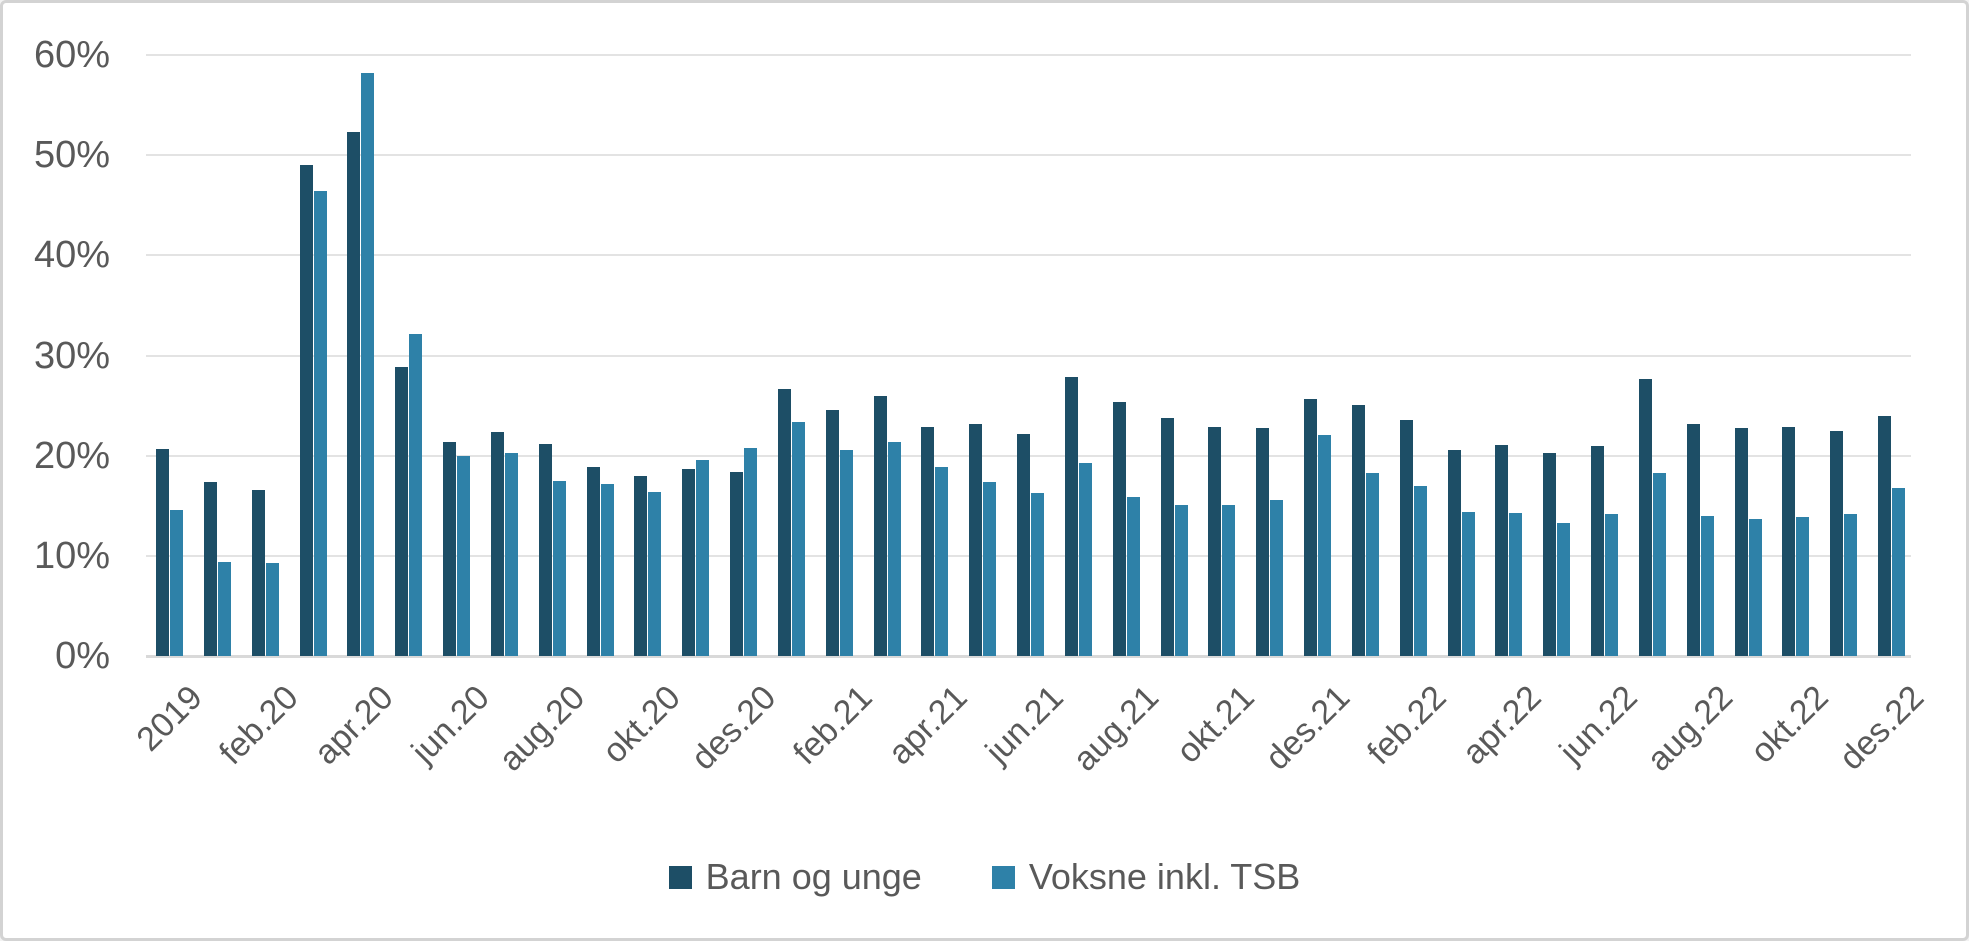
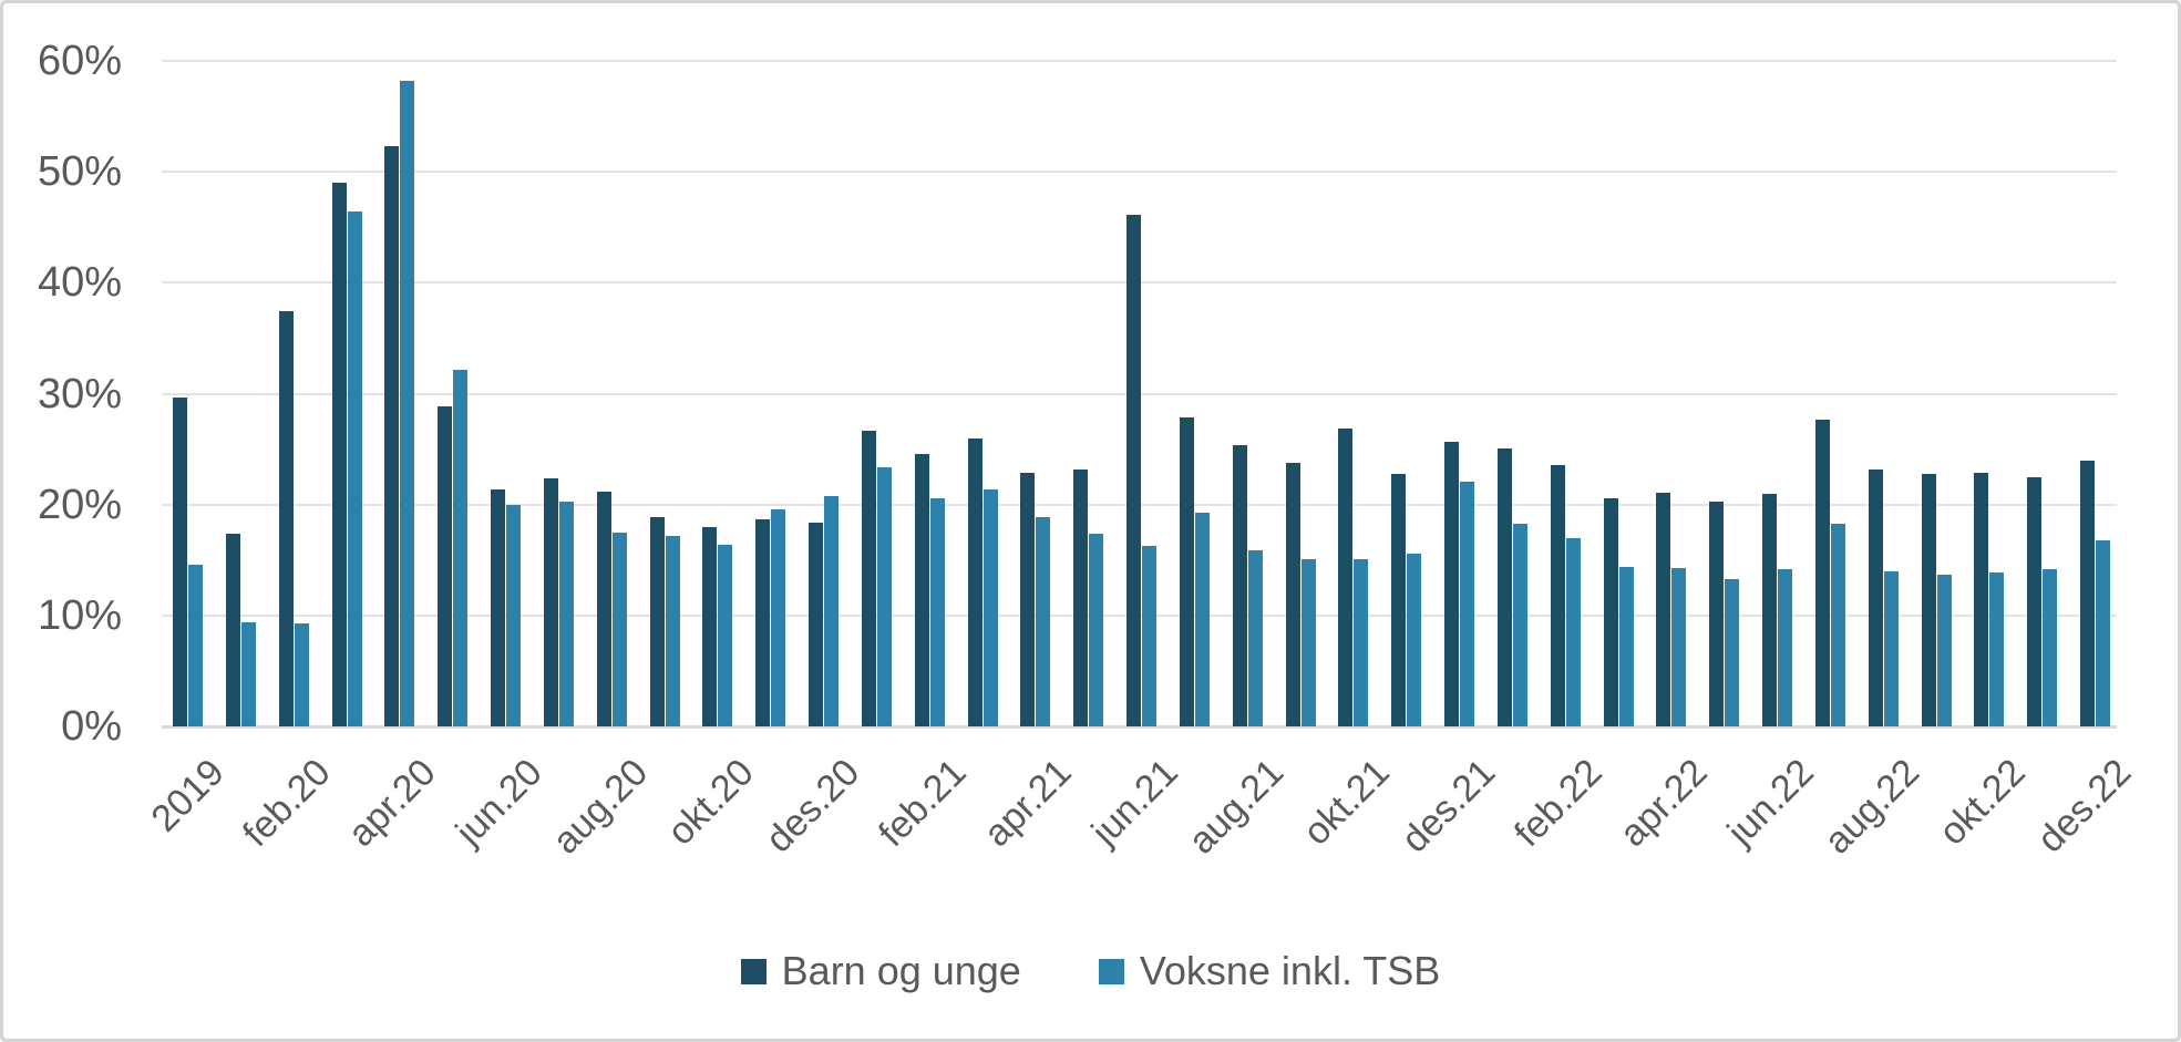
Barn og unge/2019: 20.7% -> 29.7%
Barn og unge/feb.20: 16.6% -> 37.4%
Barn og unge/jun.21: 22.2% -> 46.1%
Barn og unge/okt.21: 22.9% -> 26.9%
